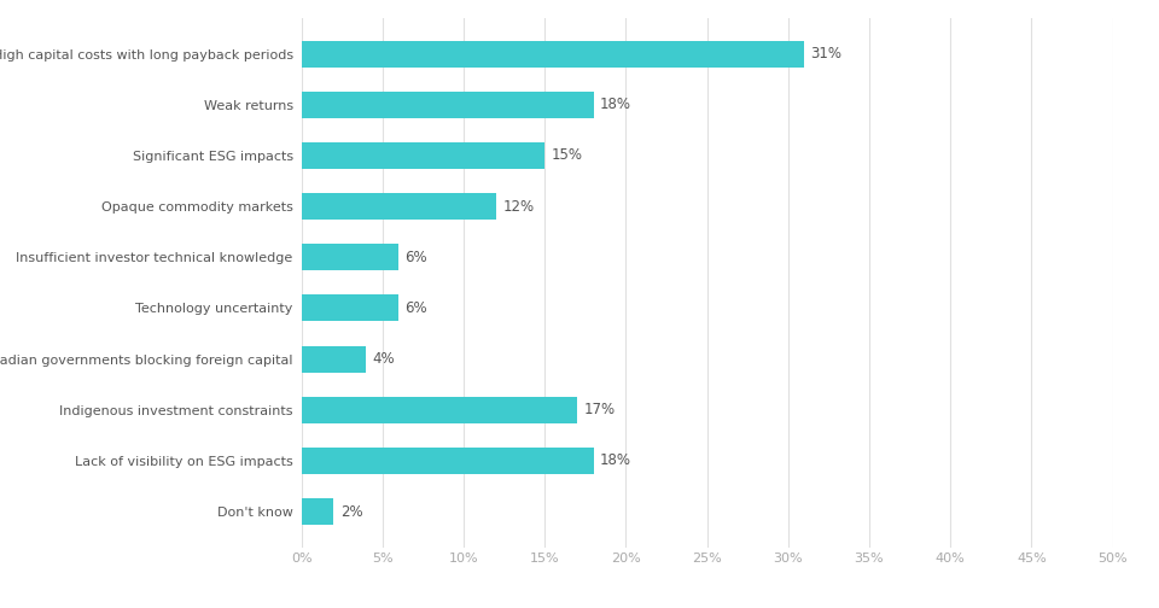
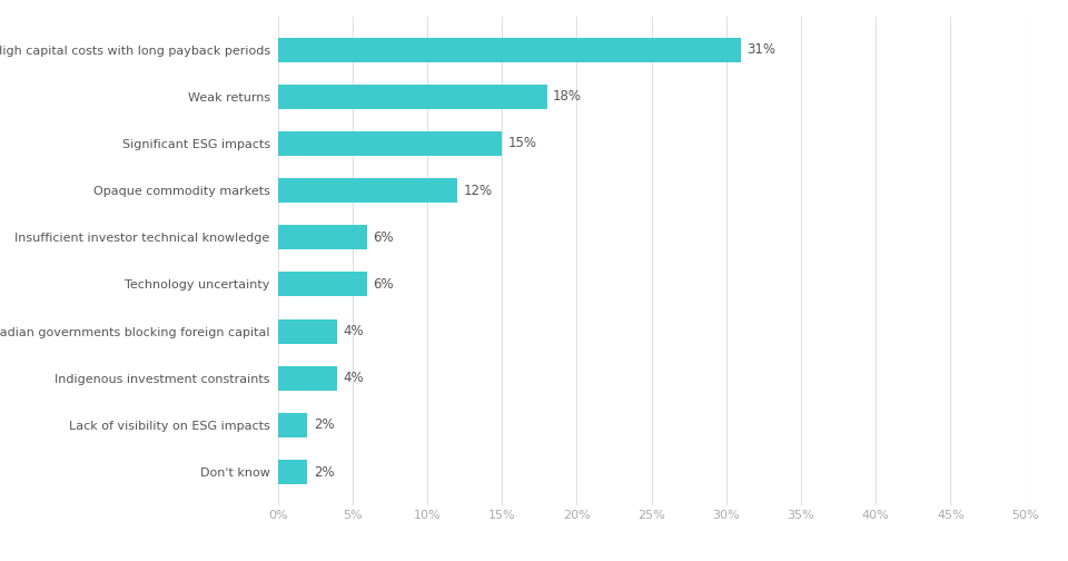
Indigenous investment constraints: 17% -> 4%
Lack of visibility on ESG impacts: 18% -> 2%
